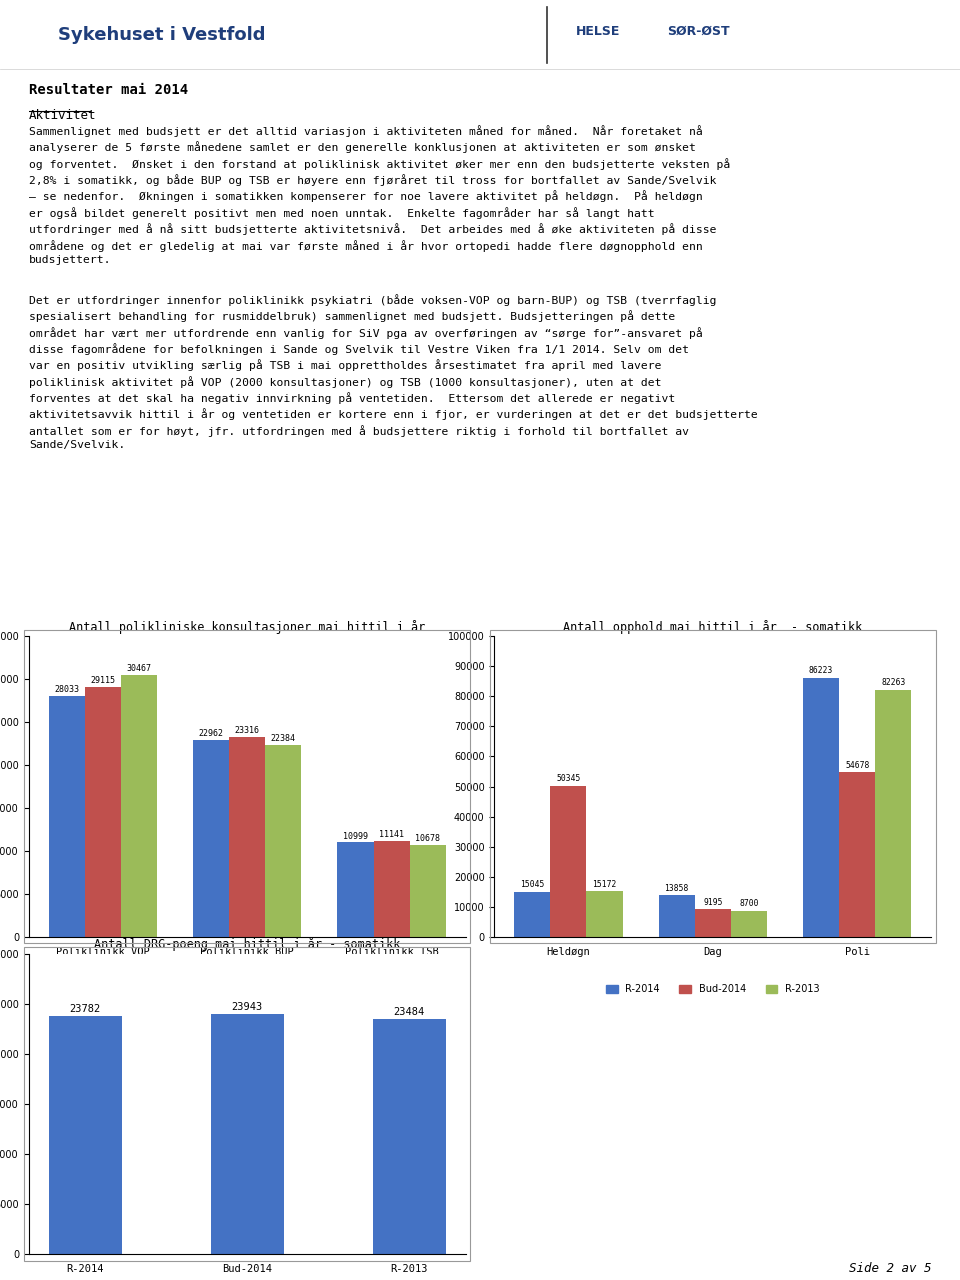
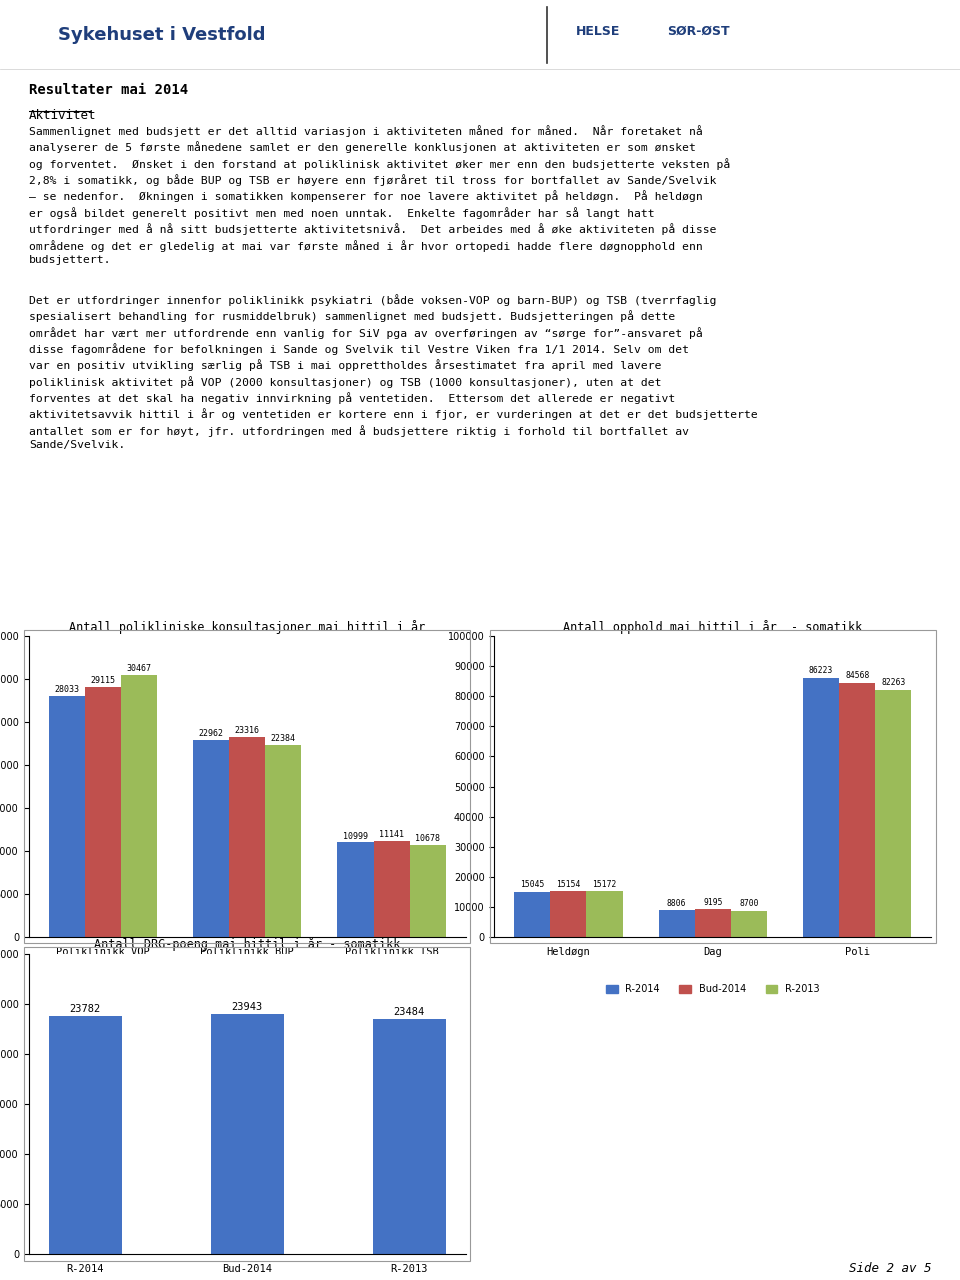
Antall opphold mai hittil i år - somatikk/Bud-2014/Heldøgn: 50345 -> 15154
Antall opphold mai hittil i år - somatikk/R-2014/Dag: 13858 -> 8806
Antall opphold mai hittil i år - somatikk/Bud-2014/Poli: 54678 -> 84568
